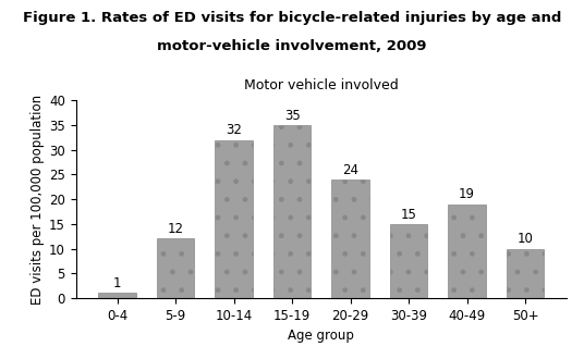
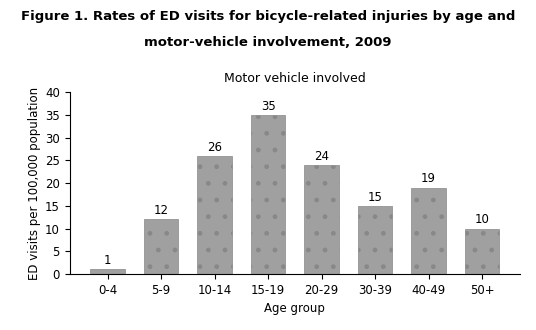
10-14: 32 -> 26
